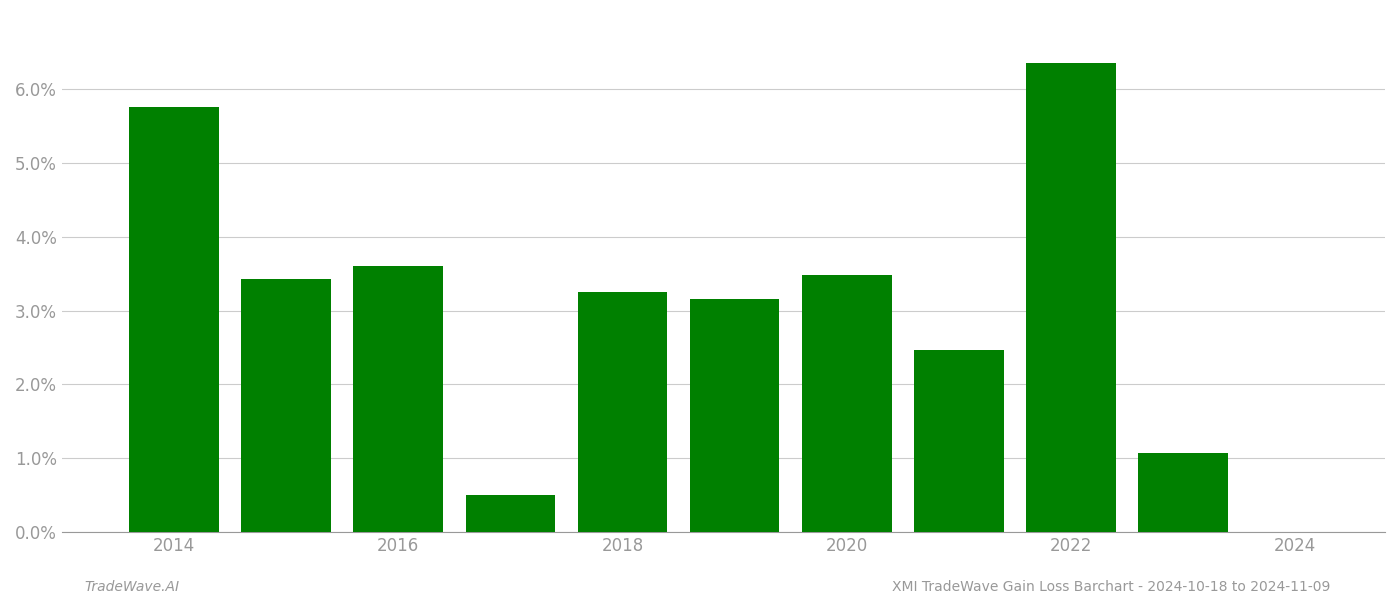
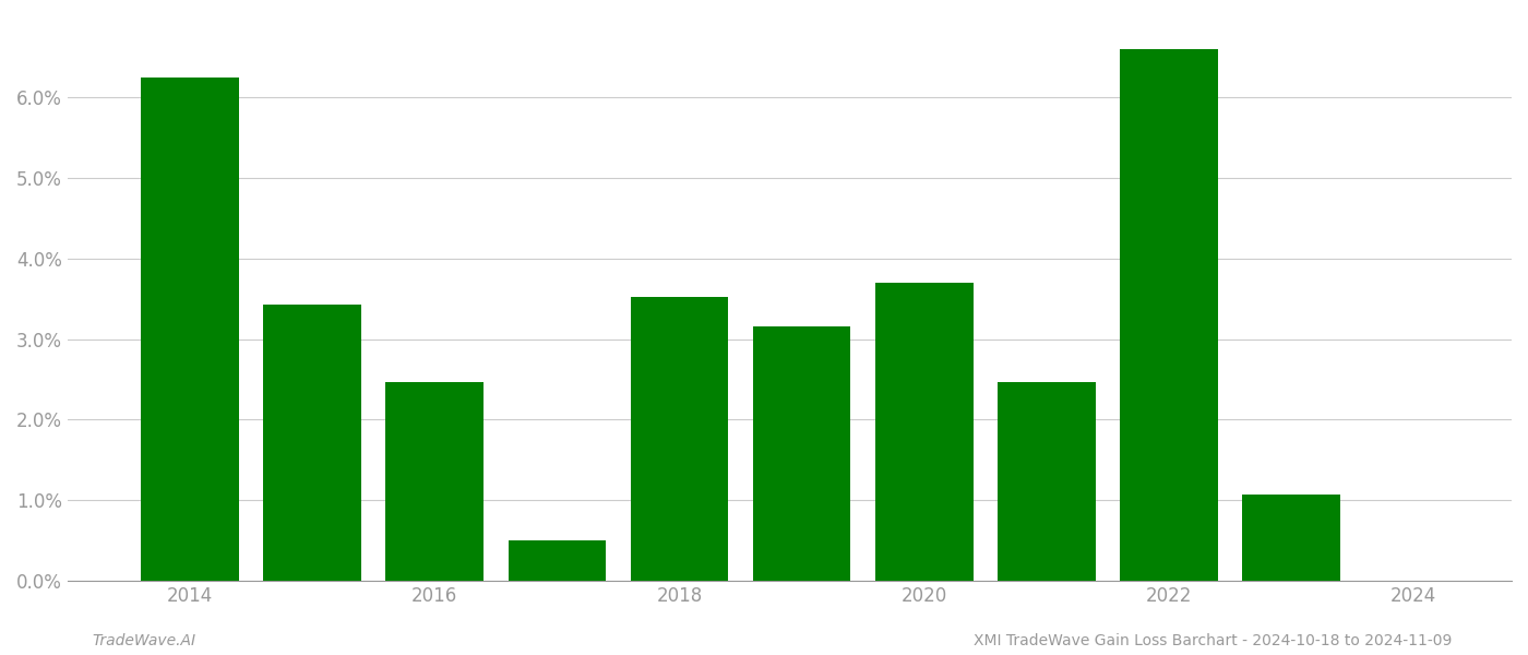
2014: 5.75% -> 6.24%
2016: 3.60% -> 2.46%
2018: 3.25% -> 3.52%
2020: 3.48% -> 3.70%
2022: 6.35% -> 6.60%
